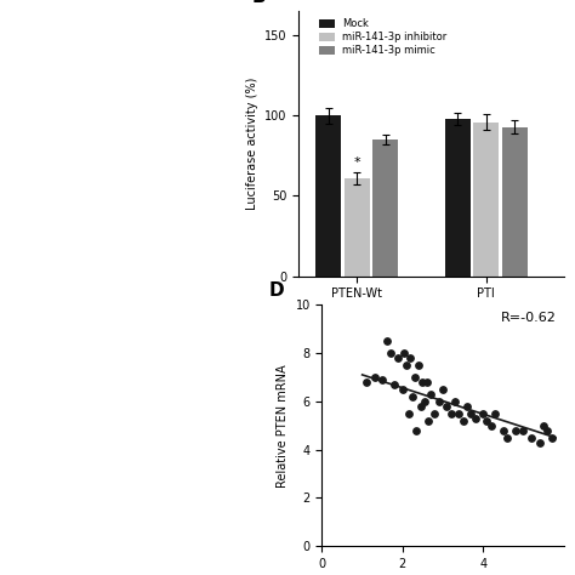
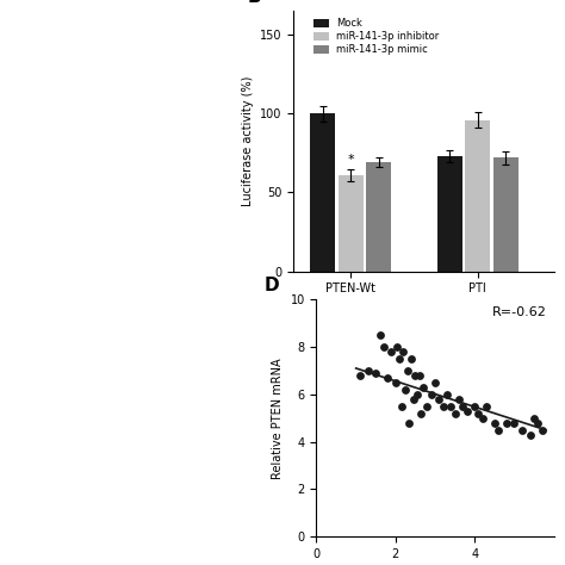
miR-141-3p mimic/PTEN-Wt: 85 -> 69
Mock/PTI: 98 -> 73
miR-141-3p mimic/PTI: 93 -> 72
